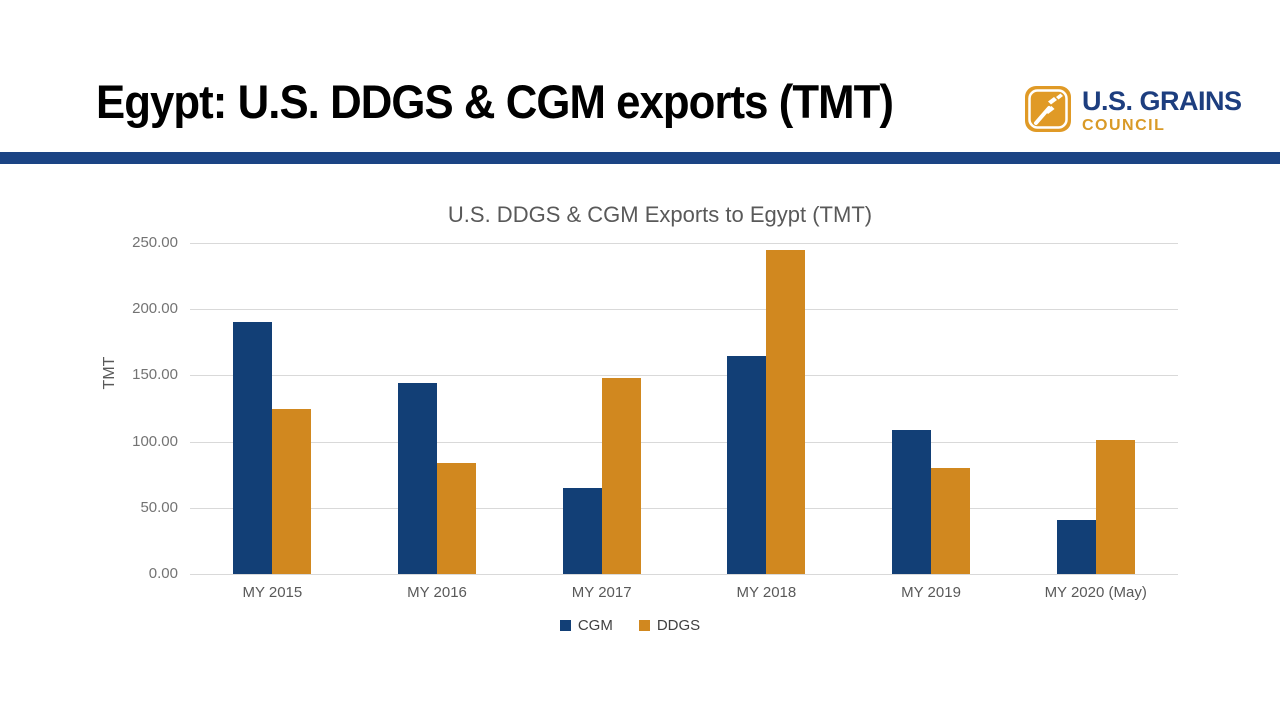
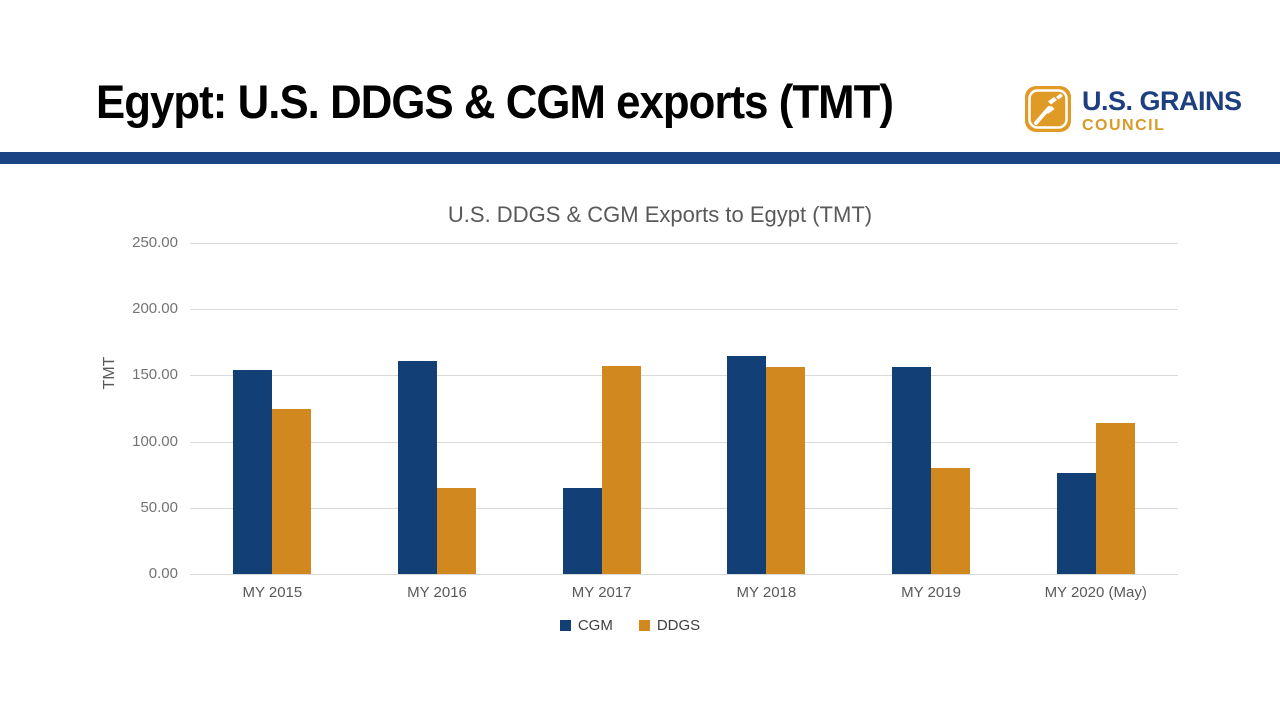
CGM/MY 2015: 190 -> 154
CGM/MY 2016: 144 -> 161
DDGS/MY 2016: 84 -> 65
DDGS/MY 2017: 148 -> 157
DDGS/MY 2018: 245 -> 156
CGM/MY 2019: 109 -> 156
CGM/MY 2020 (May): 41 -> 76
DDGS/MY 2020 (May): 101 -> 114
